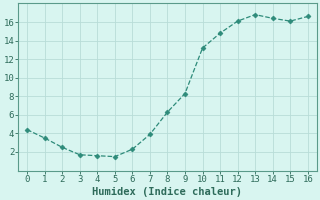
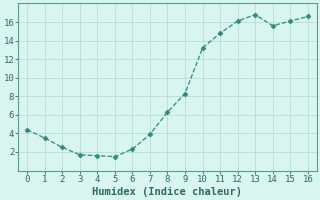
14: 16.4 -> 15.6
